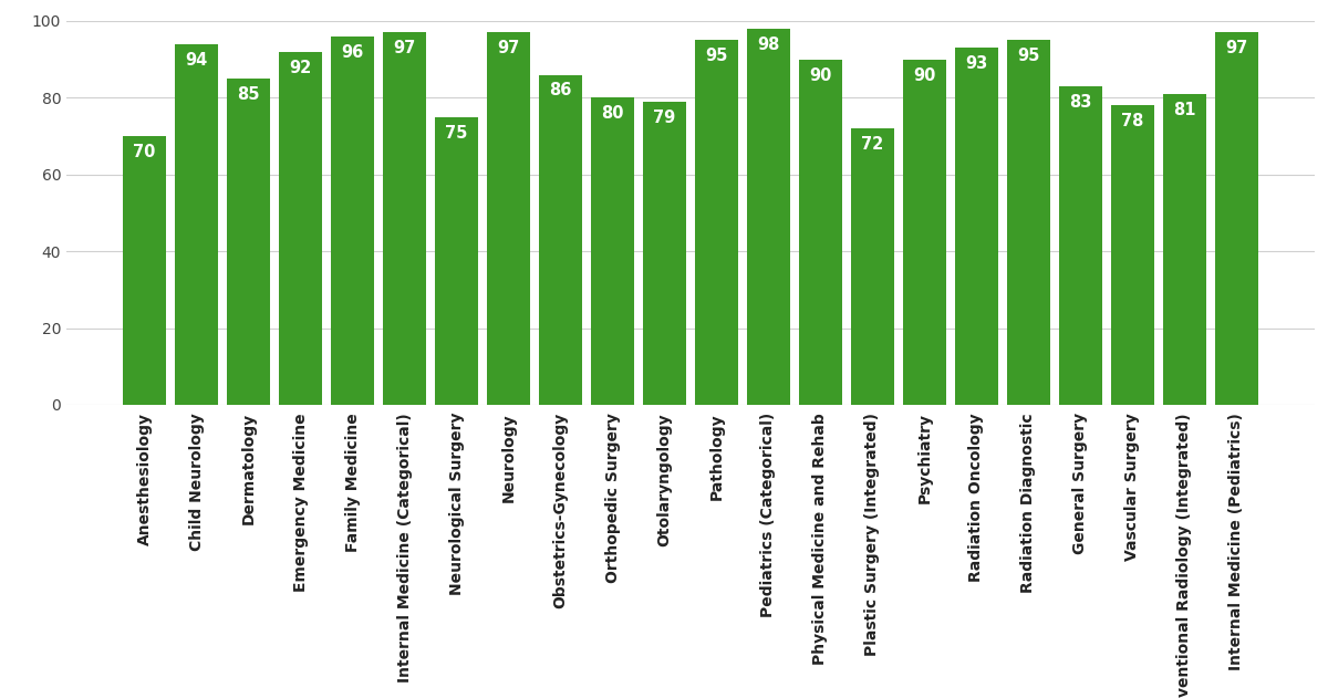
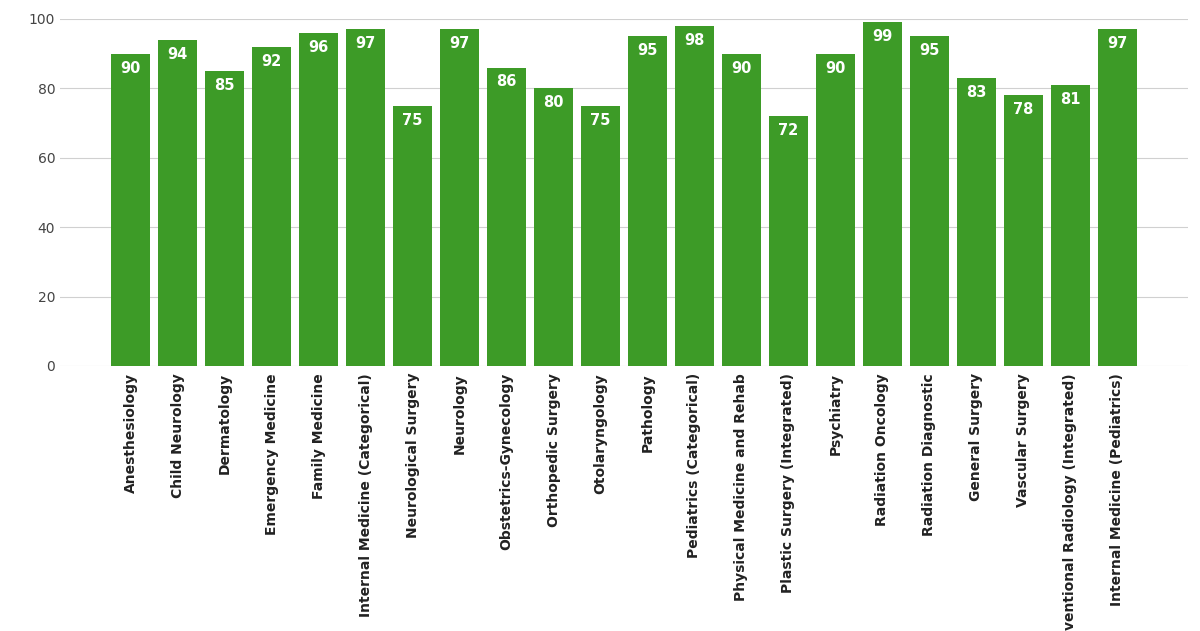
Anesthesiology: 70 -> 90
Otolaryngology: 79 -> 75
Radiation Oncology: 93 -> 99
